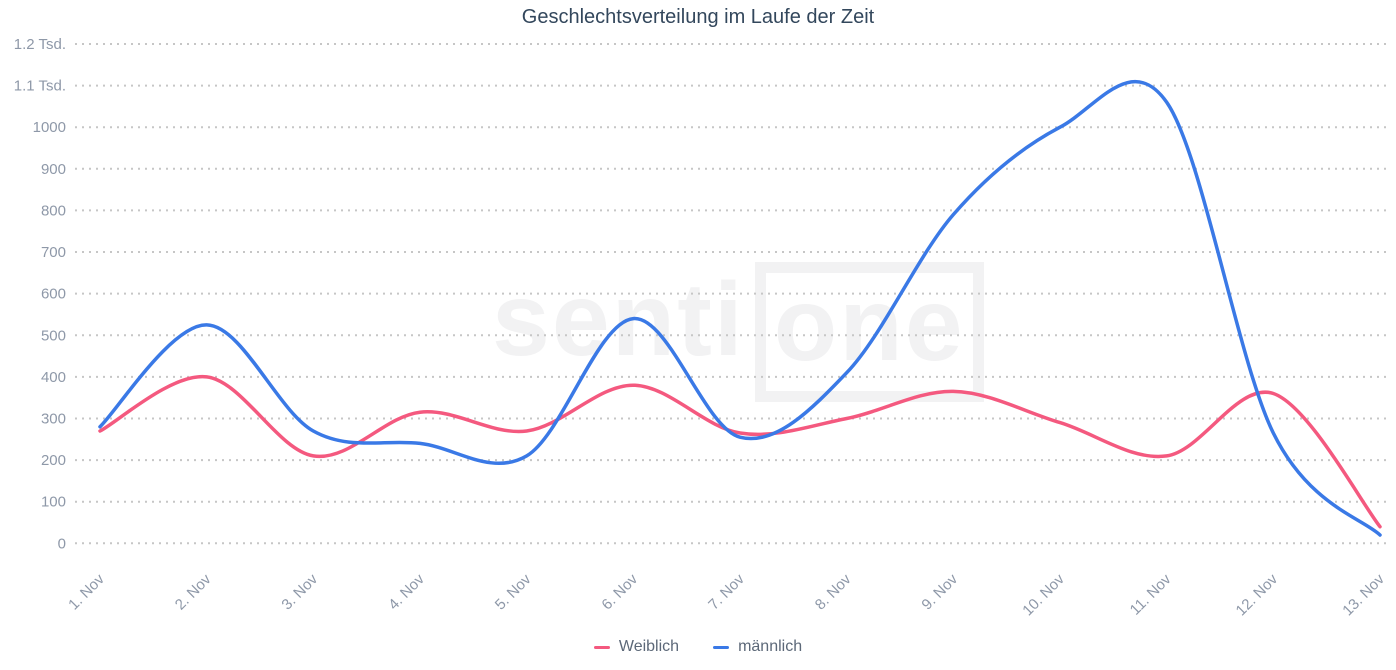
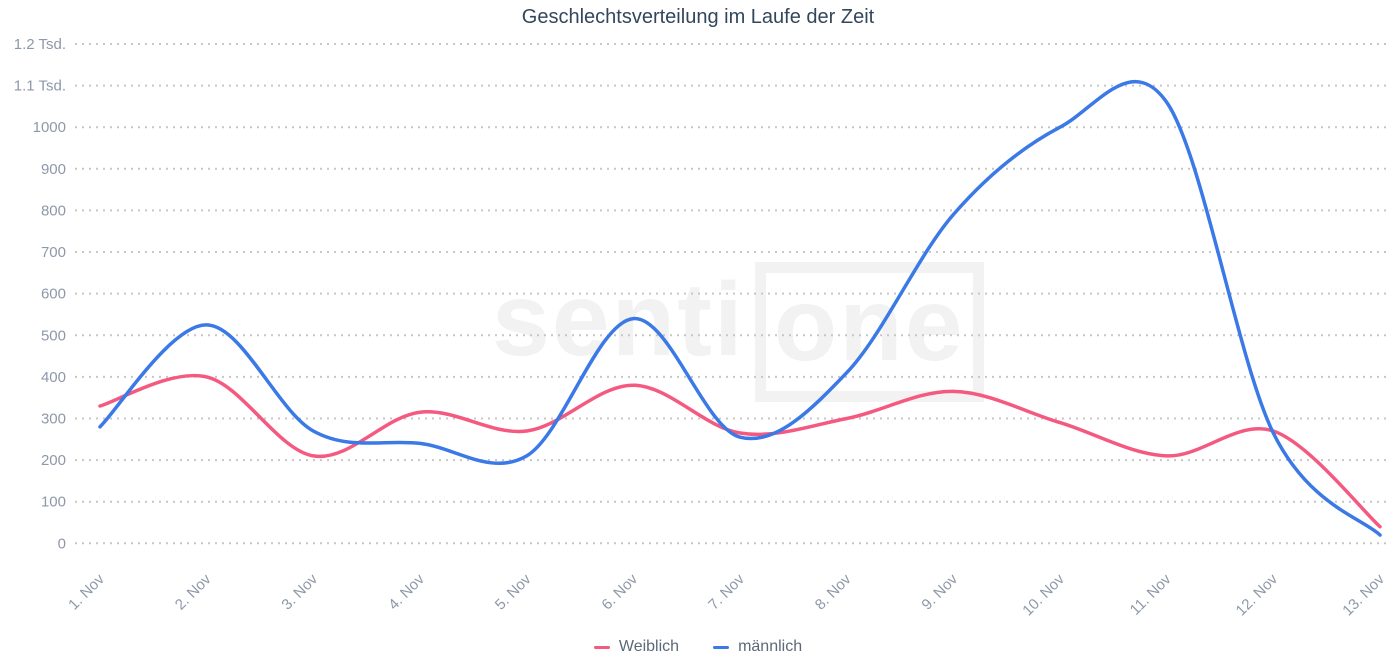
Weiblich/1. Nov: 270 -> 330
Weiblich/12. Nov: 360 -> 270
